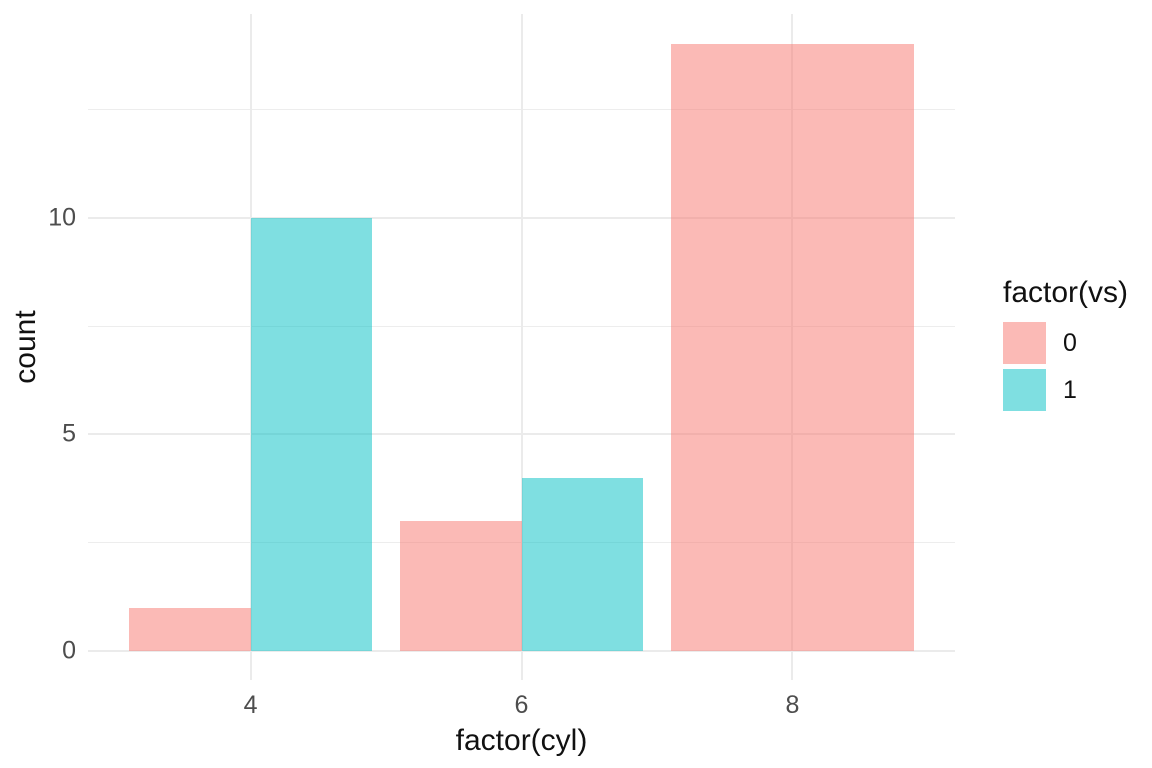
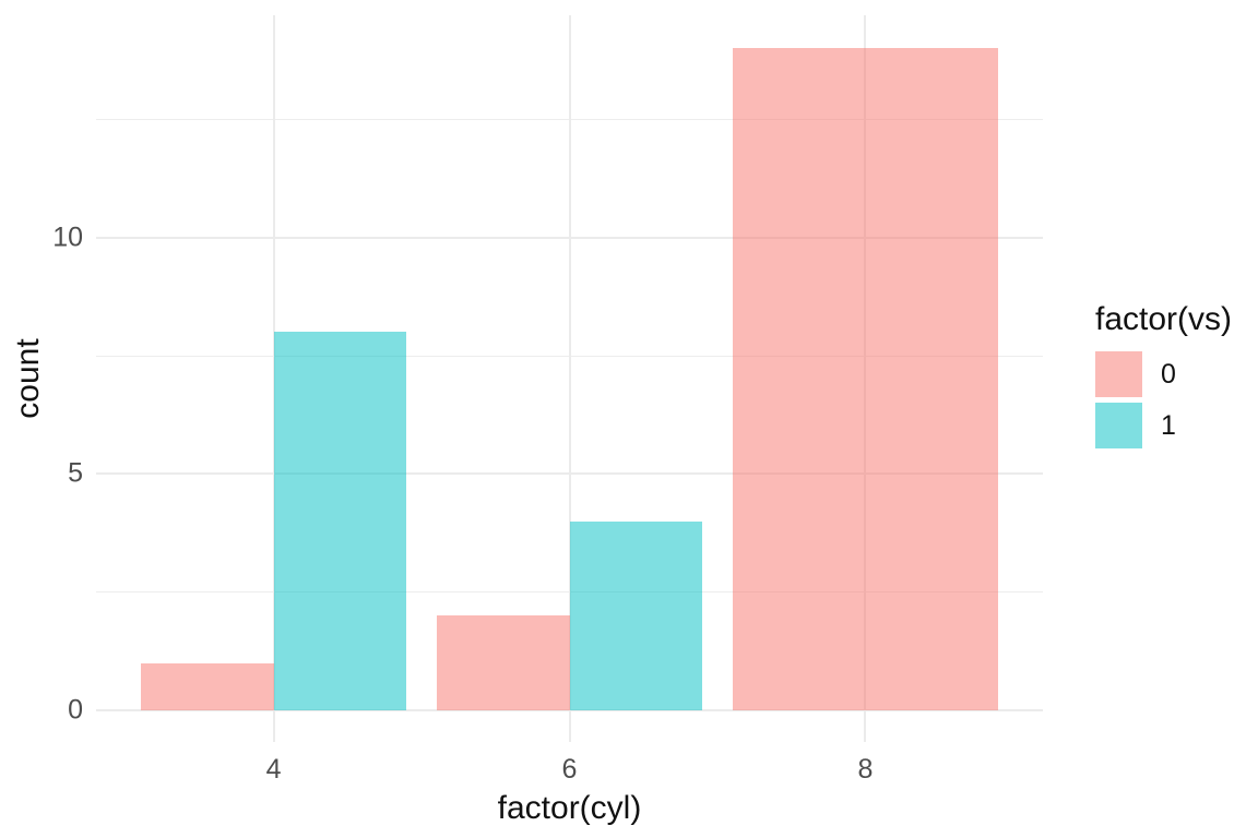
1/4: 10 -> 8
0/6: 3 -> 2
